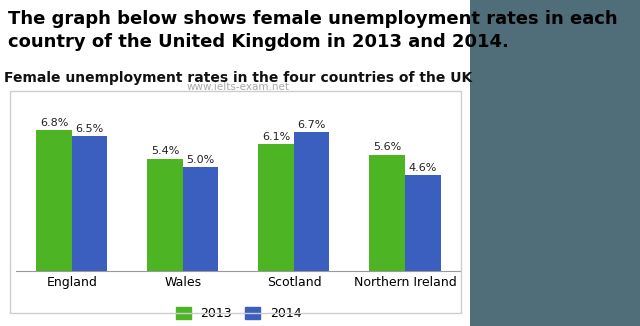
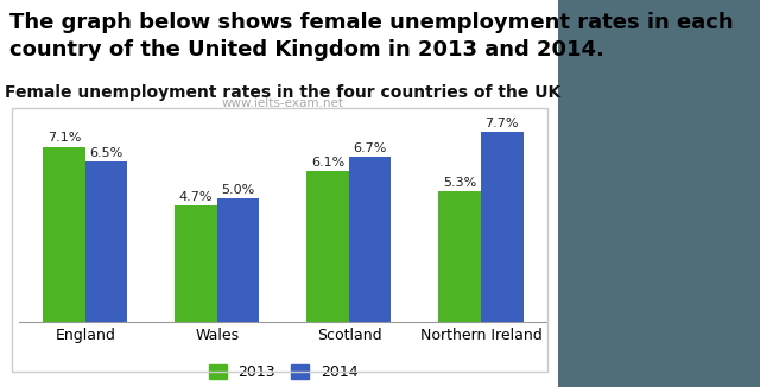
2013/England: 6.8% -> 7.1%
2013/Wales: 5.4% -> 4.7%
2013/Northern Ireland: 5.6% -> 5.3%
2014/Northern Ireland: 4.6% -> 7.7%
